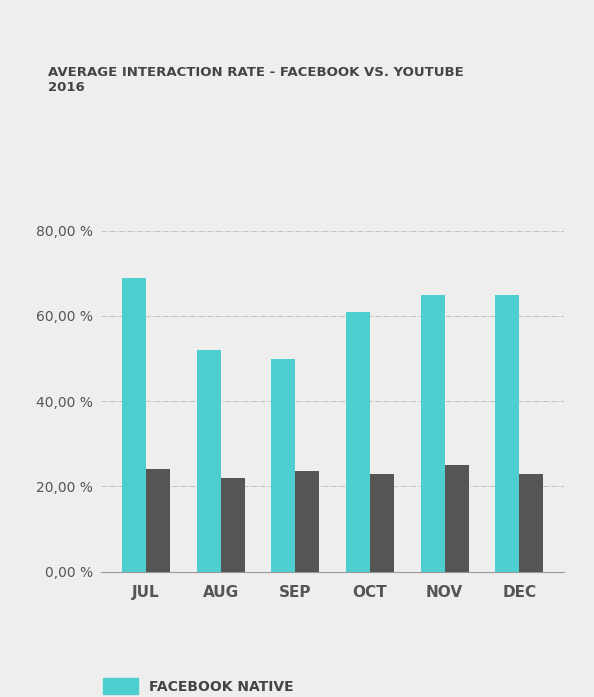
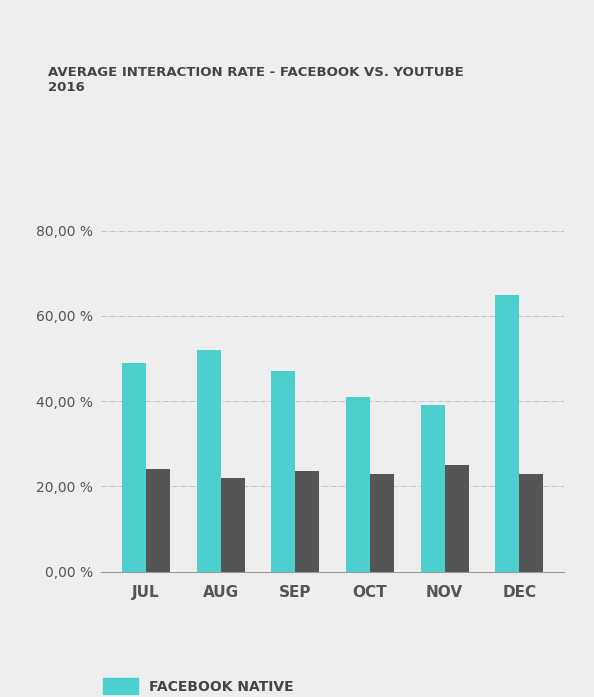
FACEBOOK NATIVE/JUL: 69 % -> 49 %
FACEBOOK NATIVE/SEP: 50 % -> 47 %
FACEBOOK NATIVE/OCT: 61 % -> 41 %
FACEBOOK NATIVE/NOV: 65 % -> 39 %
